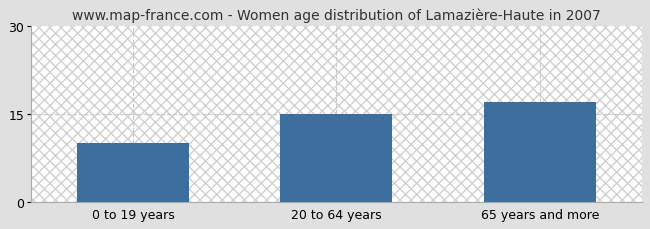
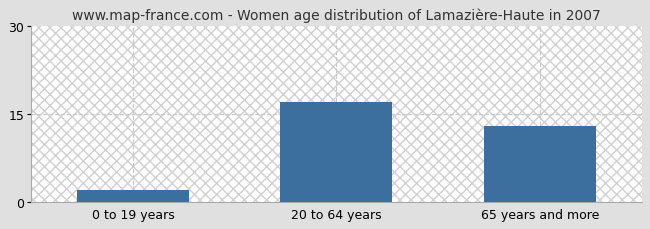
0 to 19 years: 10 -> 2
20 to 64 years: 15 -> 17
65 years and more: 17 -> 13
